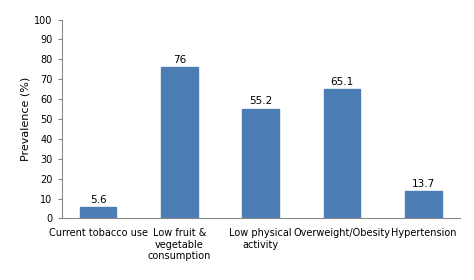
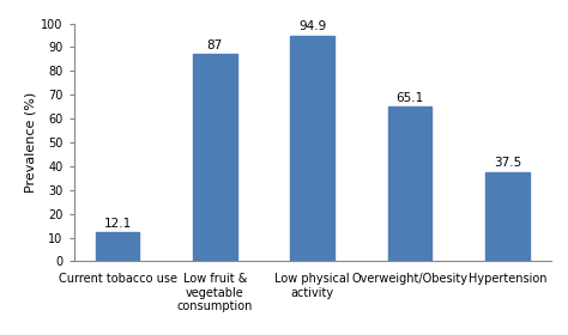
Current tobacco use: 5.6 -> 12.1
Low fruit & vegetable consumption: 76 -> 87
Low physical activity: 55.2 -> 94.9
Hypertension: 13.7 -> 37.5
